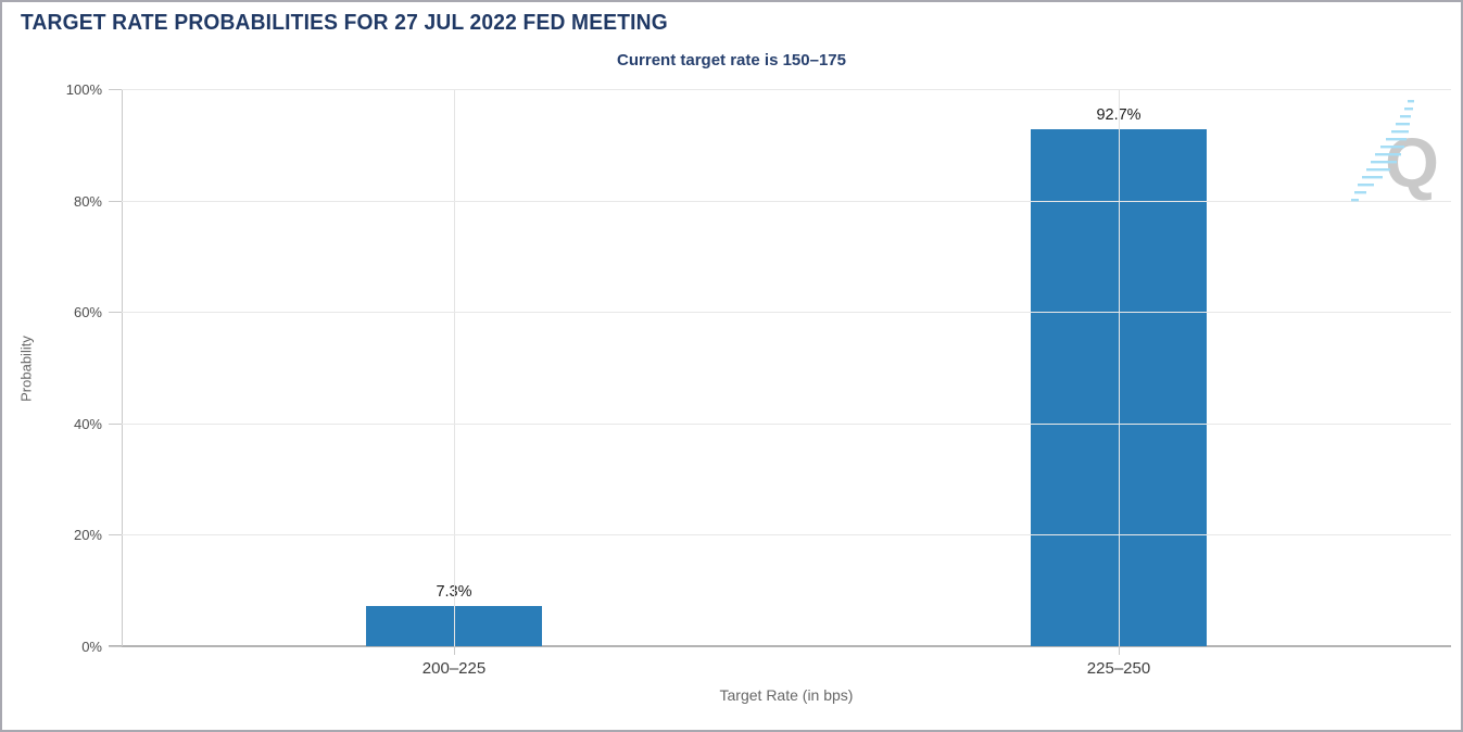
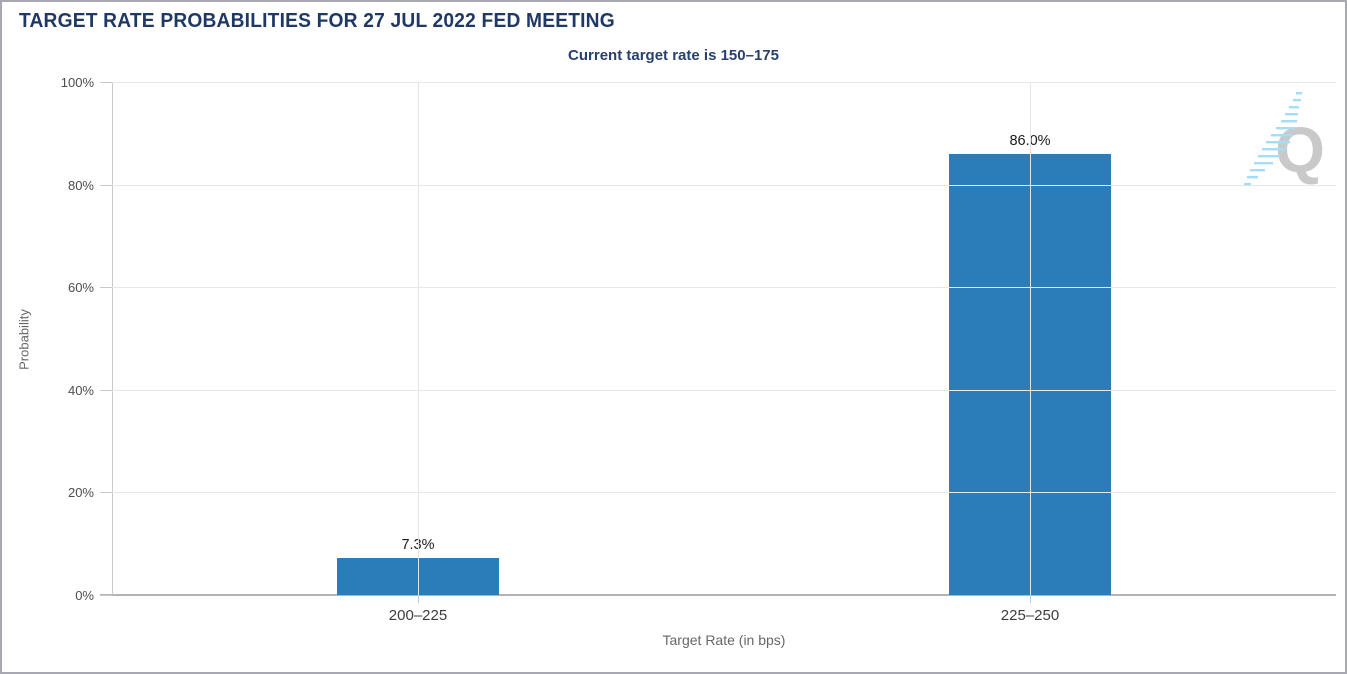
225–250: 92.7% -> 86.0%
